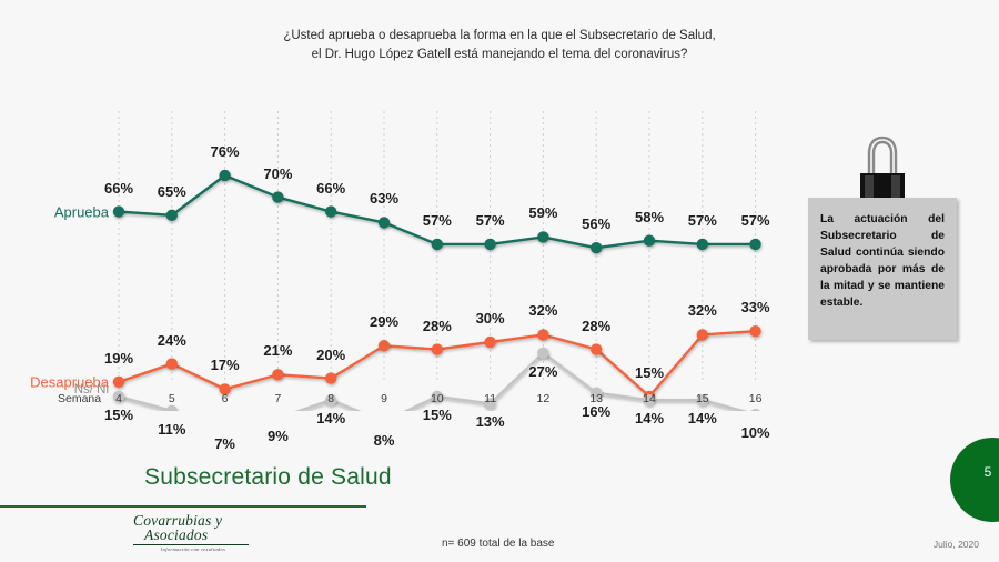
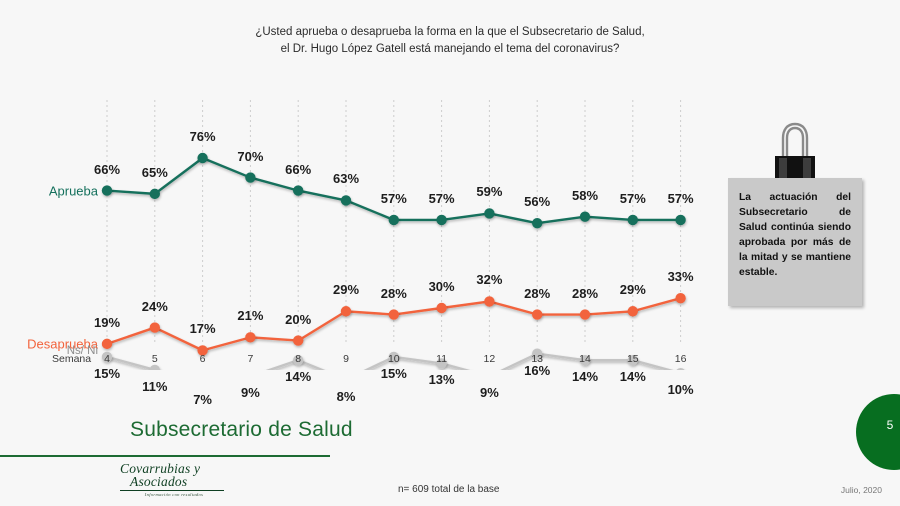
Ns/ Ni/12: 27% -> 9%
Desaprueba/14: 15% -> 28%
Desaprueba/15: 32% -> 29%
